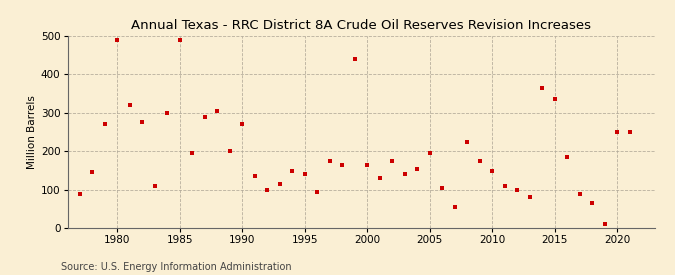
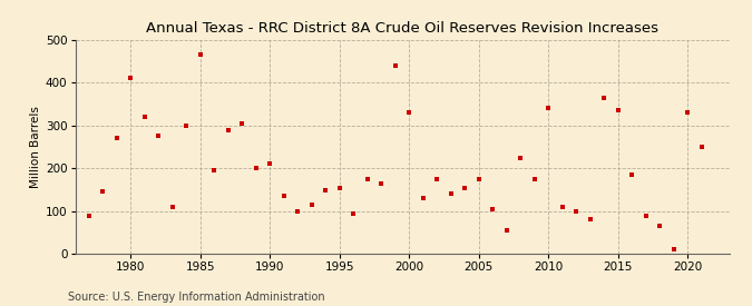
1980: 490 -> 410
1985: 490 -> 465
1990: 270 -> 210
1995: 140 -> 155
2000: 165 -> 330
2005: 195 -> 175
2010: 150 -> 340
2020: 250 -> 330
